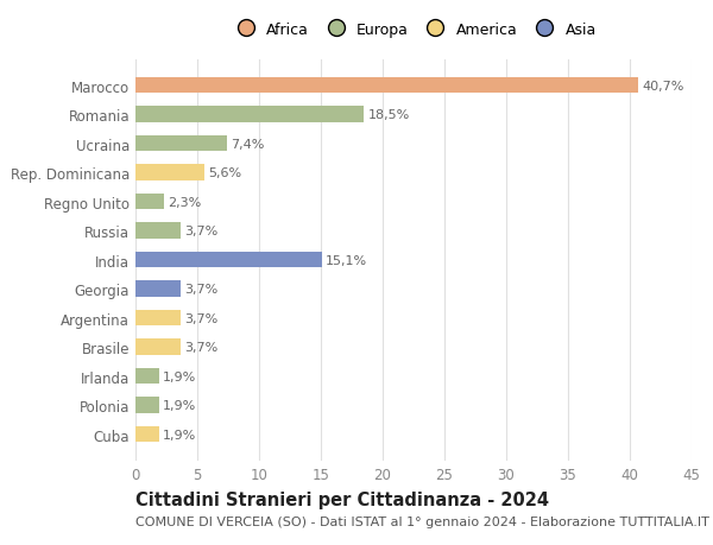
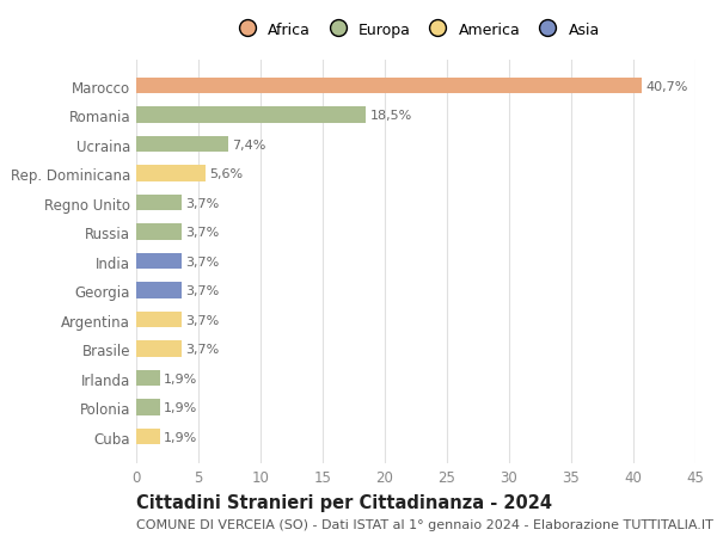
Regno Unito: 2,3% -> 3,7%
India: 15,1% -> 3,7%
